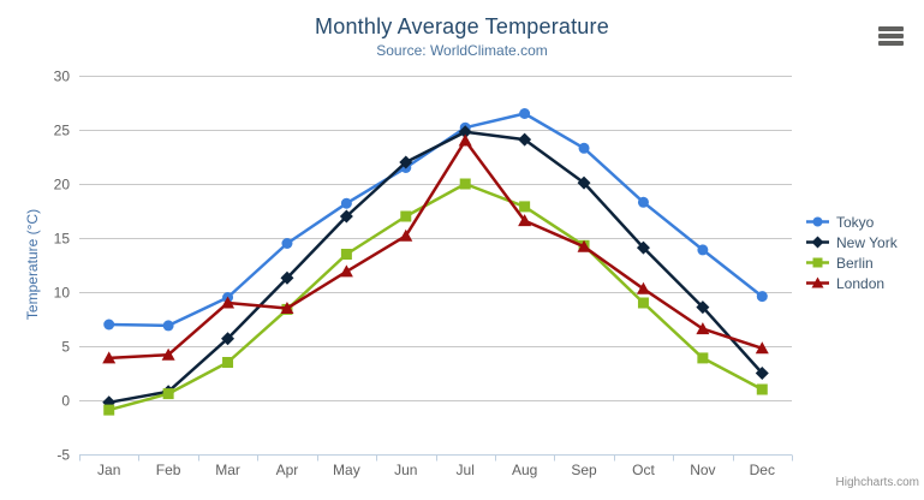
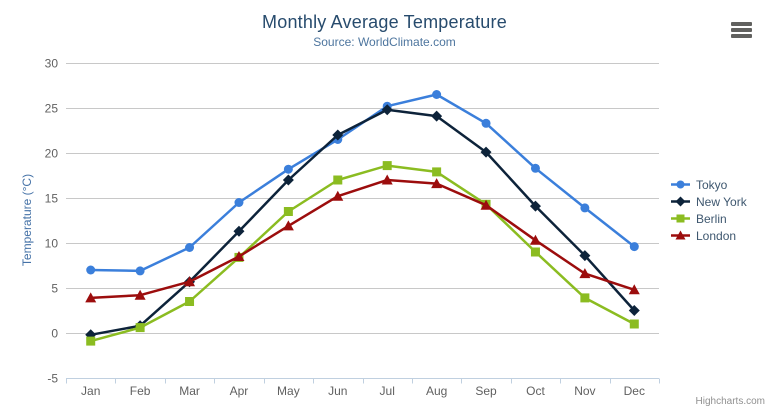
London/Mar: 9 -> 6
Berlin/Jul: 20 -> 19
London/Jul: 24 -> 17
